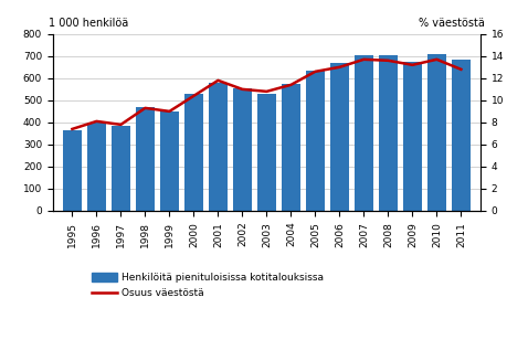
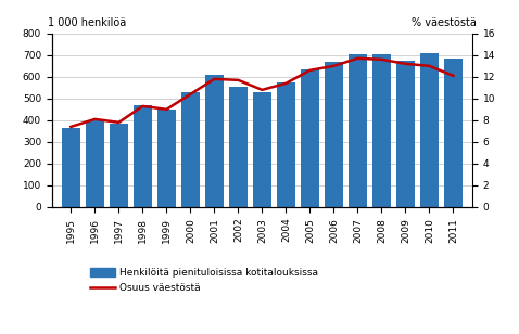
Henkilöitä pienituloisissa kotitalouksissa/2001: 580 -> 610
Osuus väestöstä/2002: 11.0 -> 11.7
Osuus väestöstä/2010: 13.7 -> 13.0
Osuus väestöstä/2011: 12.8 -> 12.1
